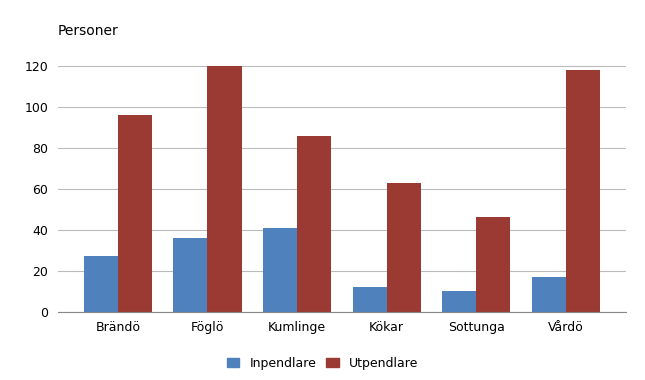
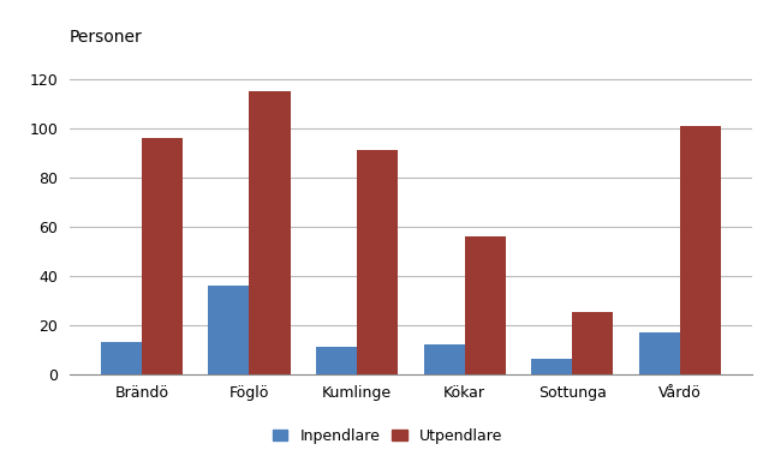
Inpendlare/Brändö: 27 -> 13
Utpendlare/Föglö: 120 -> 115
Inpendlare/Kumlinge: 41 -> 11
Utpendlare/Kumlinge: 86 -> 91
Utpendlare/Kökar: 63 -> 56
Inpendlare/Sottunga: 10 -> 6
Utpendlare/Sottunga: 46 -> 25
Utpendlare/Vårdö: 118 -> 101
